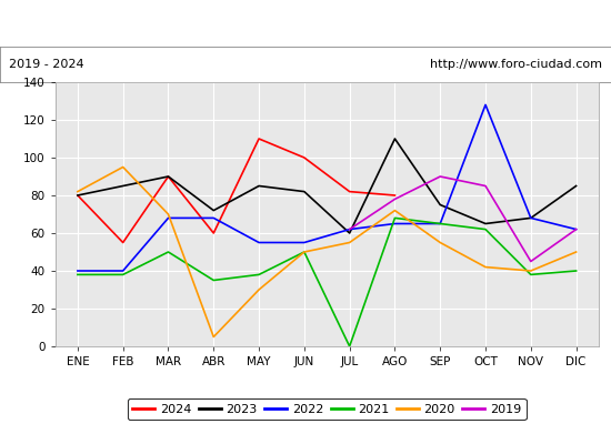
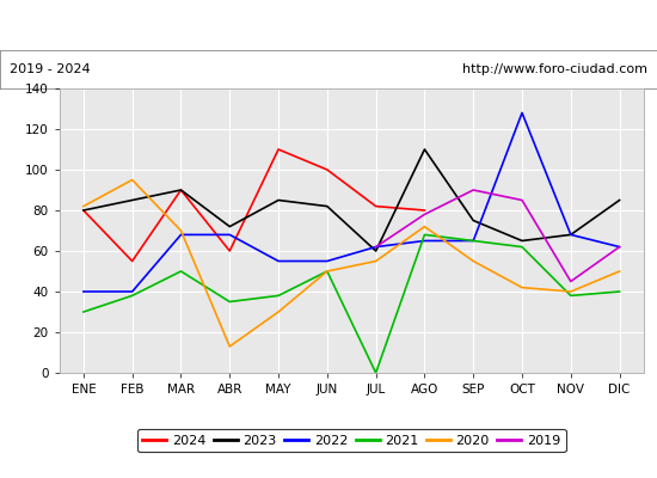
2021/ENE: 38 -> 30
2020/ABR: 5 -> 13
